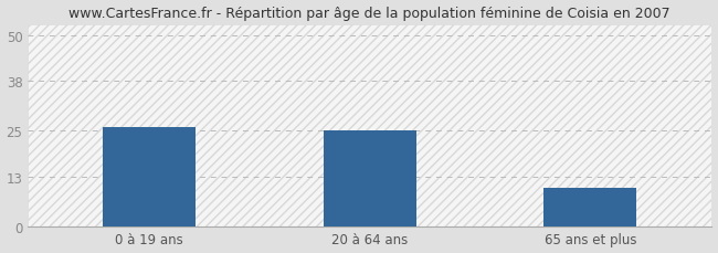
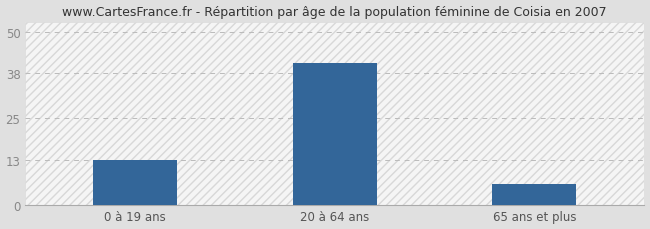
0 à 19 ans: 26 -> 13
20 à 64 ans: 25 -> 41
65 ans et plus: 10 -> 6
